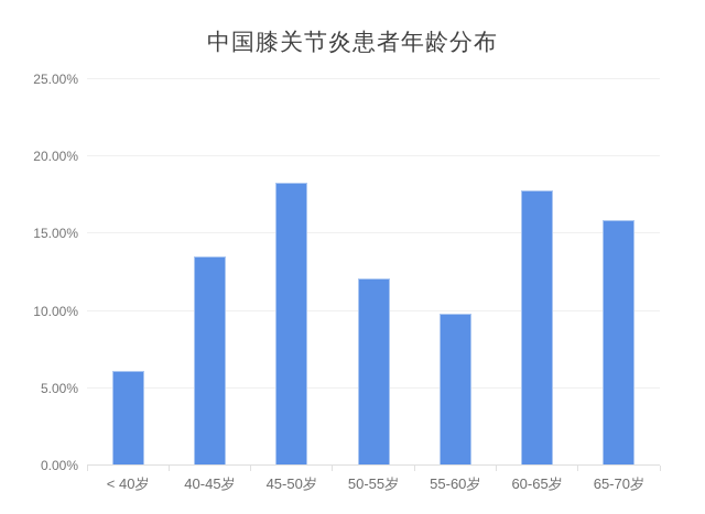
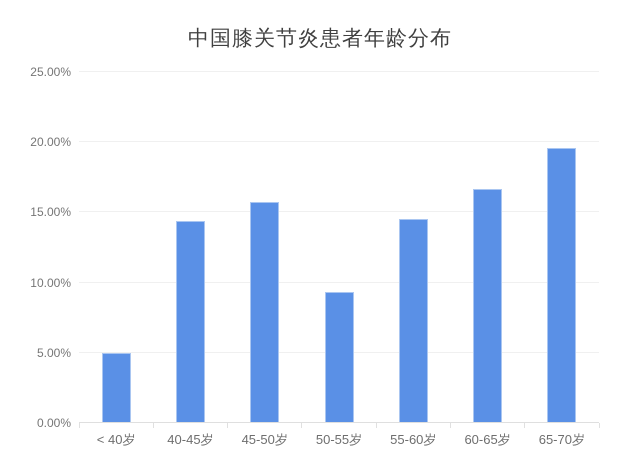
< 40岁: 6.1% -> 5.0%
40-45岁: 13.5% -> 14.4%
45-50岁: 18.3% -> 15.8%
50-55岁: 12.1% -> 9.3%
55-60岁: 9.8% -> 14.6%
60-65岁: 17.8% -> 16.7%
65-70岁: 15.9% -> 19.6%
